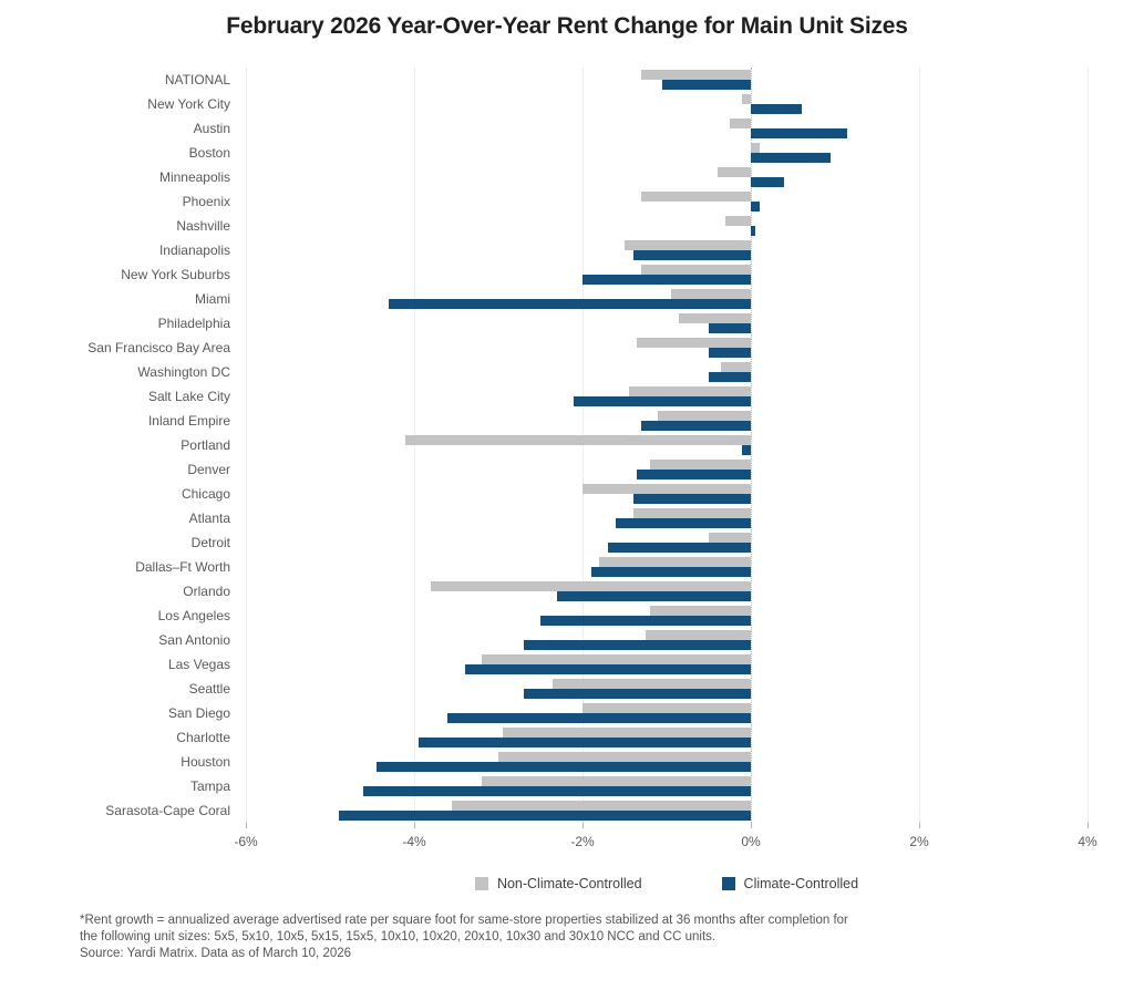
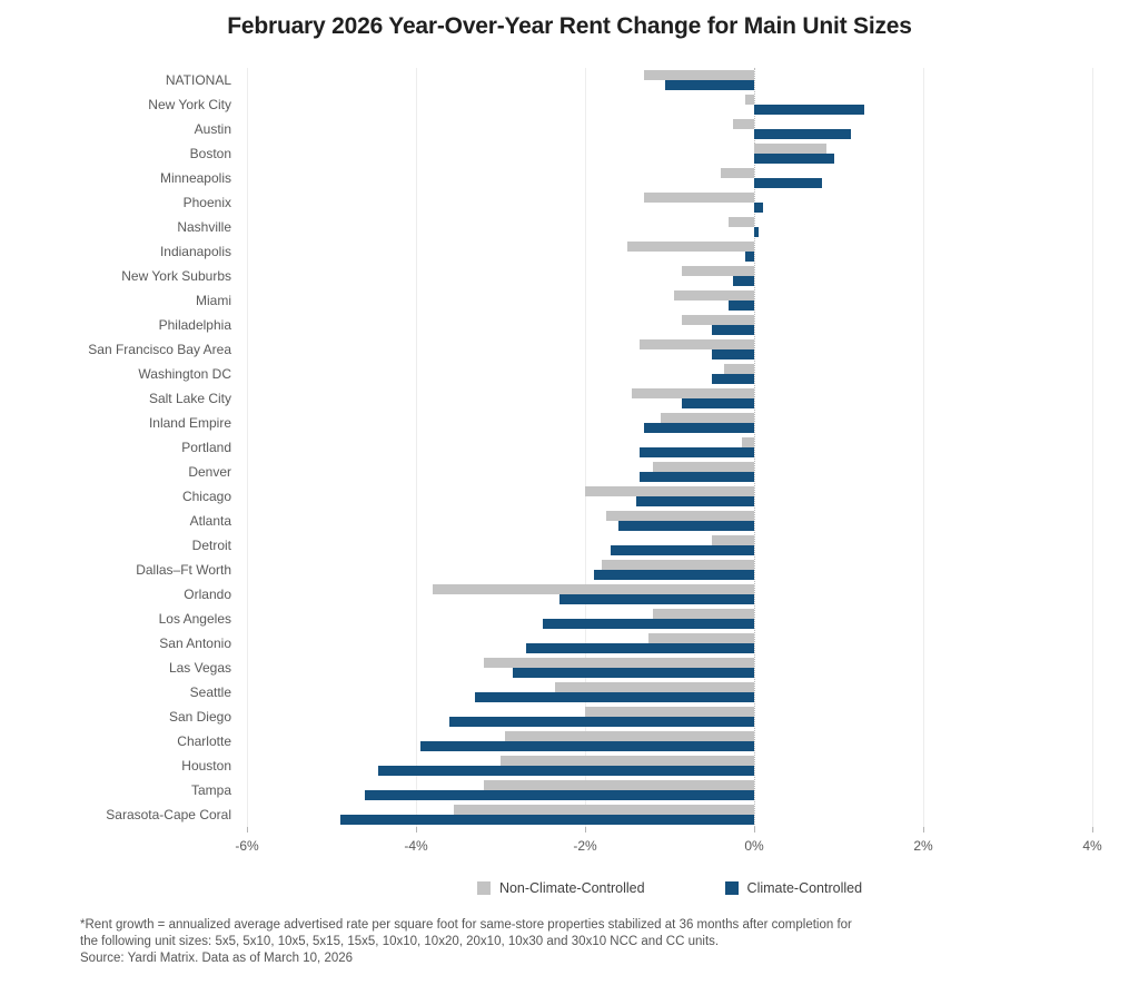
Climate-Controlled/New York City: 0.6% -> 1.3%
Non-Climate-Controlled/Boston: 0.1% -> 0.8%
Climate-Controlled/Minneapolis: 0.4% -> 0.8%
Climate-Controlled/Indianapolis: -1.4% -> -0.1%
Non-Climate-Controlled/New York Suburbs: -1.3% -> -0.8%
Climate-Controlled/New York Suburbs: -2.0% -> -0.2%
Climate-Controlled/Miami: -4.3% -> -0.3%
Climate-Controlled/Salt Lake City: -2.1% -> -0.8%
Non-Climate-Controlled/Portland: -4.1% -> -0.1%
Climate-Controlled/Portland: -0.1% -> -1.4%
Non-Climate-Controlled/Atlanta: -1.4% -> -1.8%
Climate-Controlled/Las Vegas: -3.4% -> -2.9%
Climate-Controlled/Seattle: -2.7% -> -3.3%
